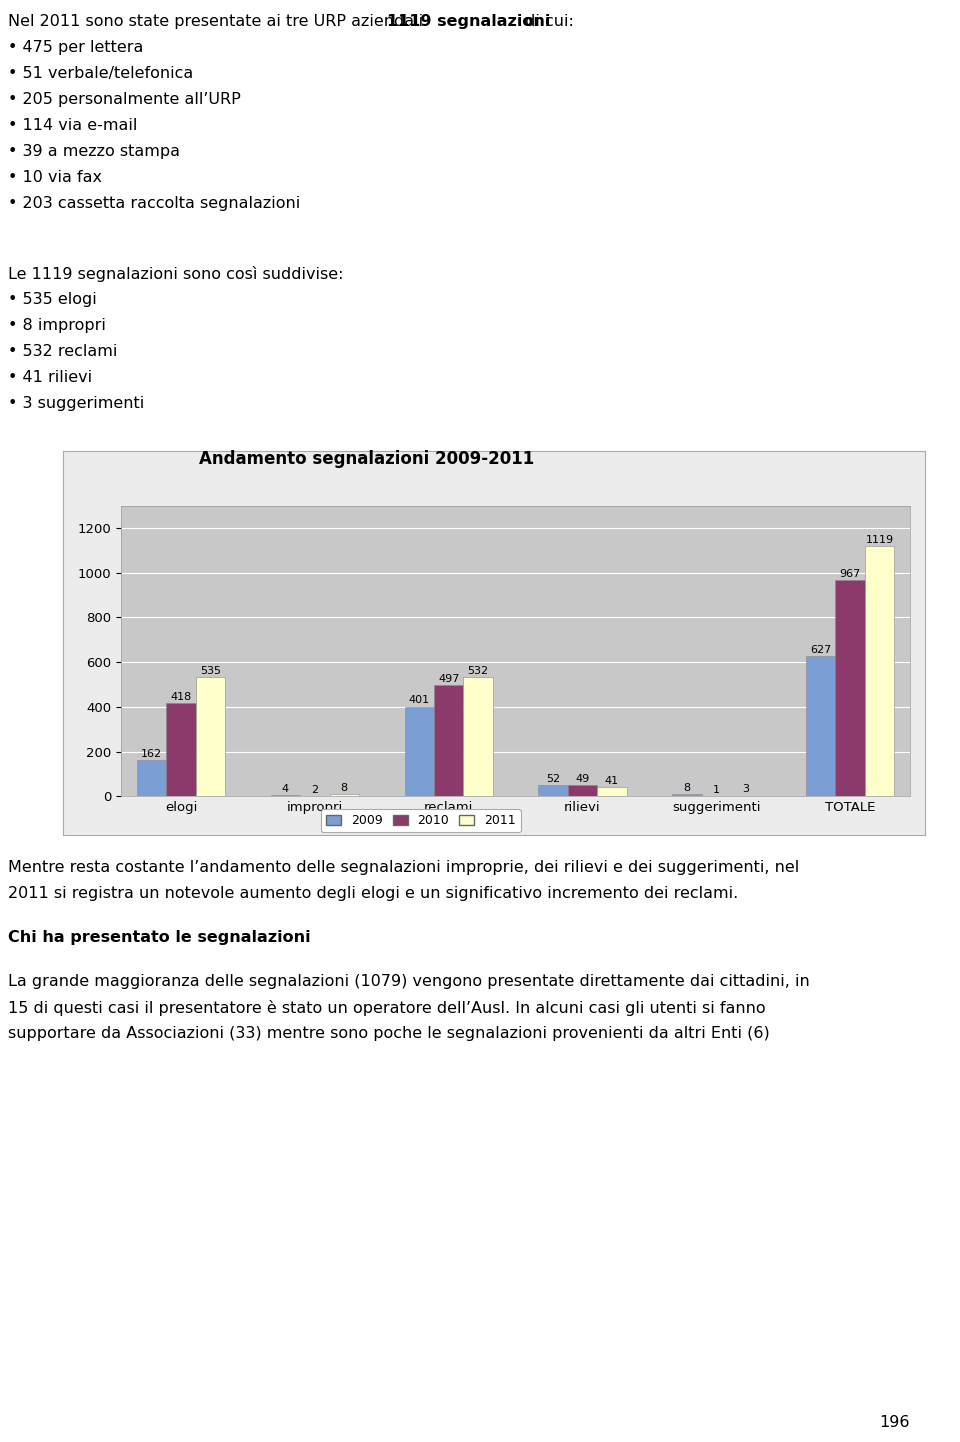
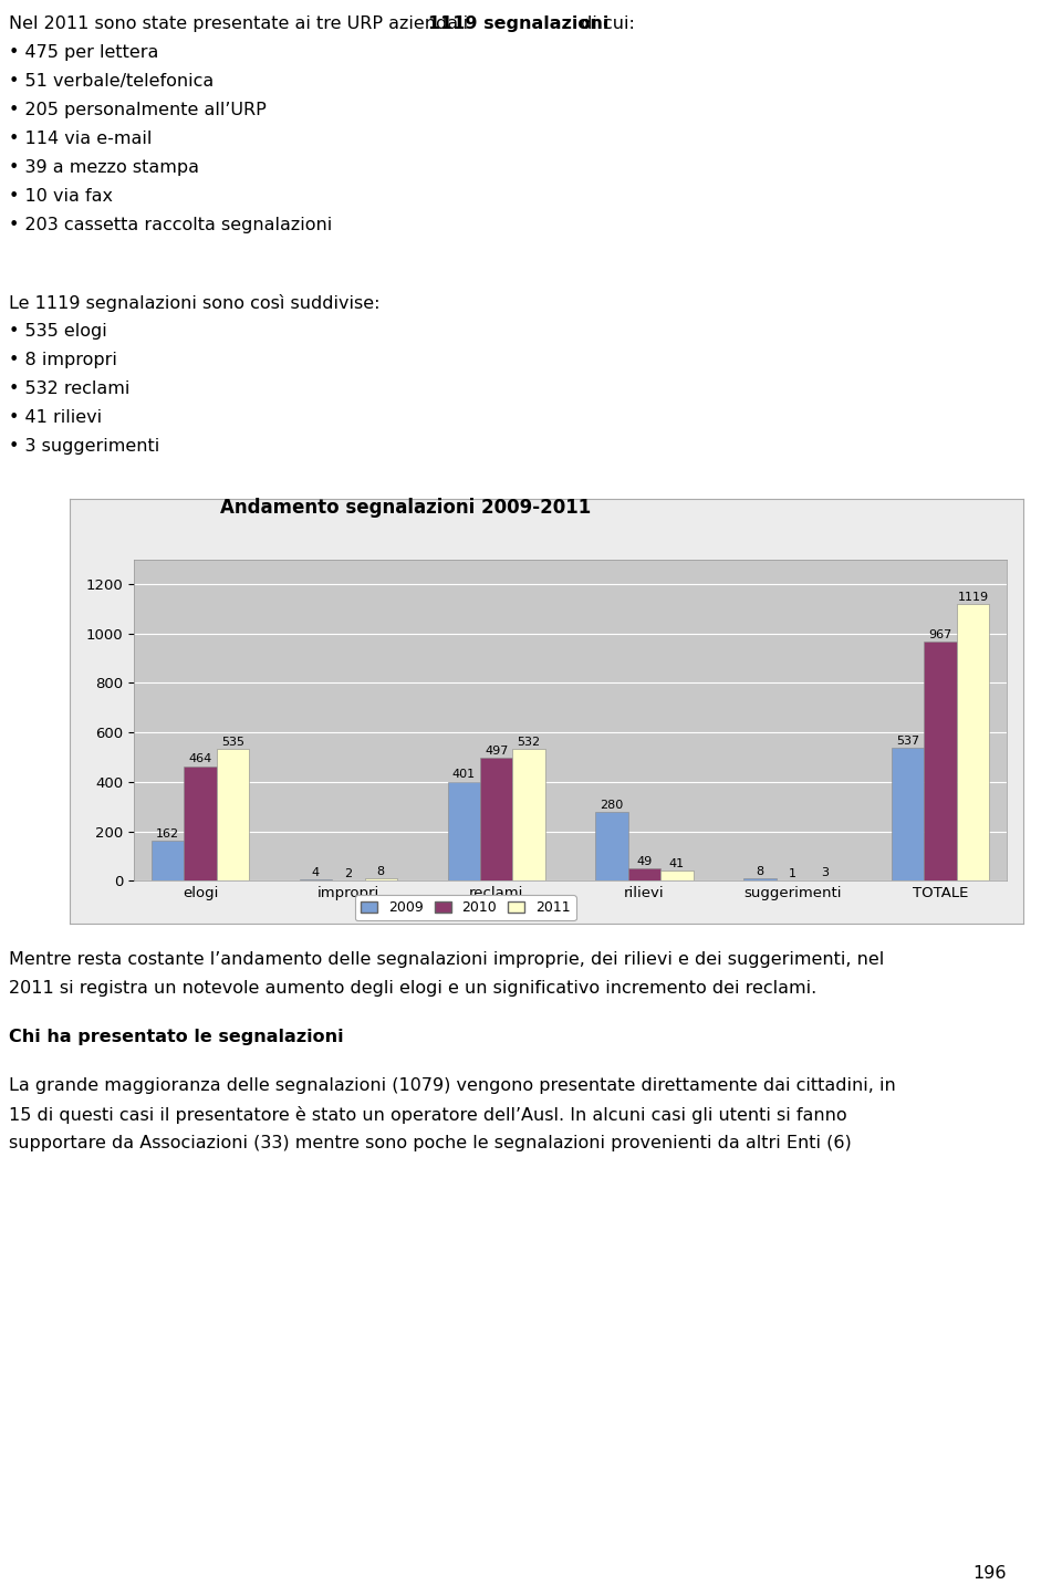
2010/elogi: 418 -> 464
2009/rilievi: 52 -> 280
2009/TOTALE: 627 -> 537
